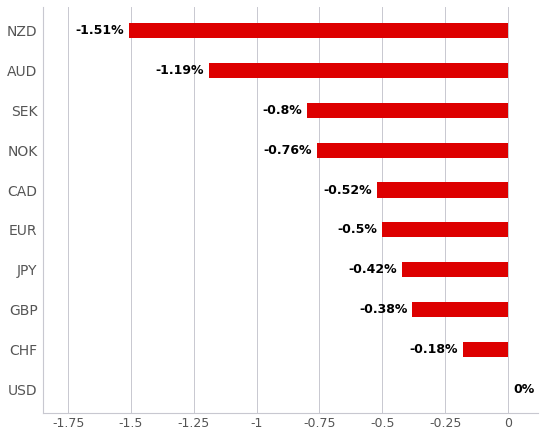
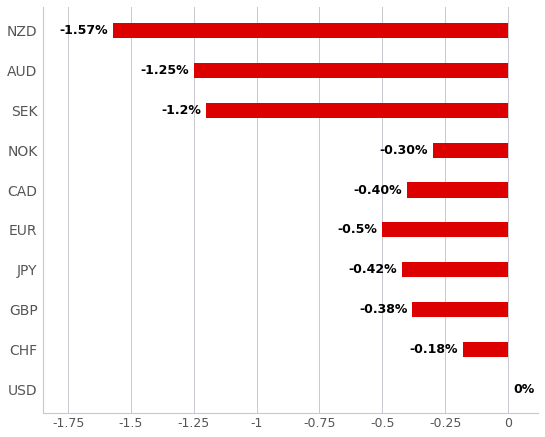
NZD: -1.51% -> -1.57%
AUD: -1.19% -> -1.25%
SEK: -0.8% -> -1.2%
NOK: -0.76% -> -0.30%
CAD: -0.52% -> -0.40%
